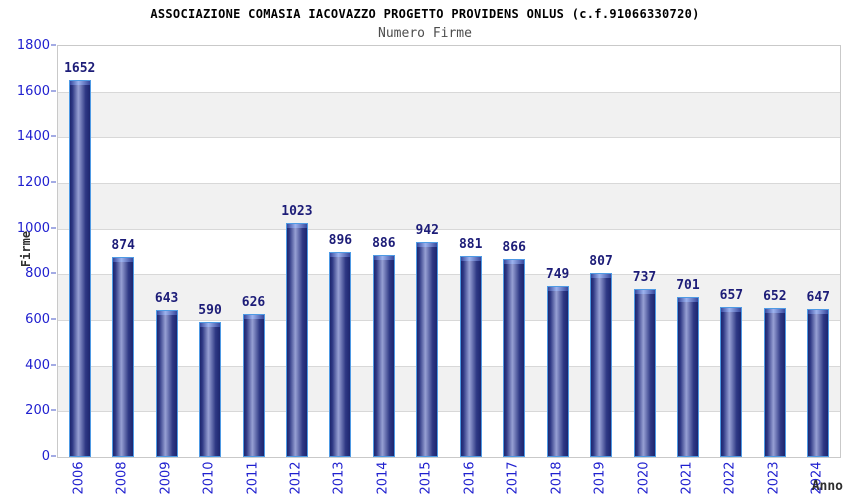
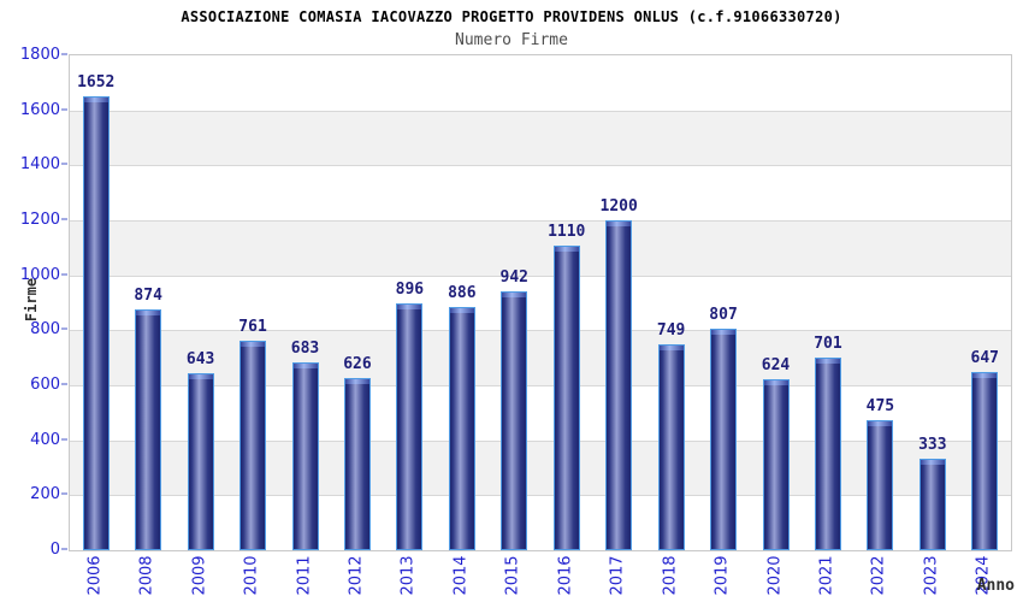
2010: 590 -> 761
2011: 626 -> 683
2012: 1023 -> 626
2016: 881 -> 1110
2017: 866 -> 1200
2020: 737 -> 624
2022: 657 -> 475
2023: 652 -> 333
